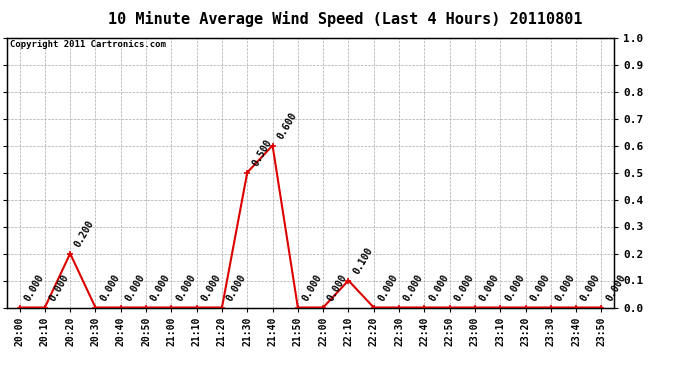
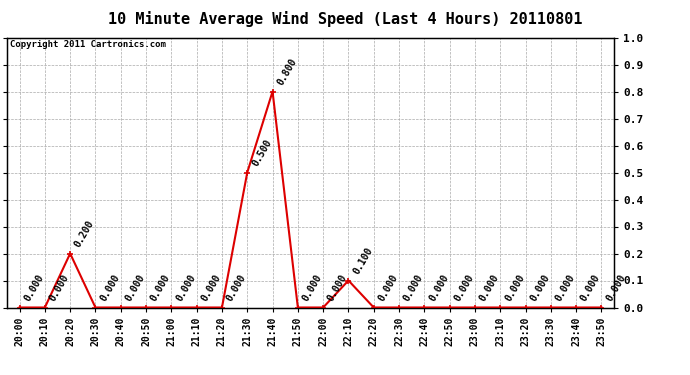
21:40: 0.600 -> 0.800
